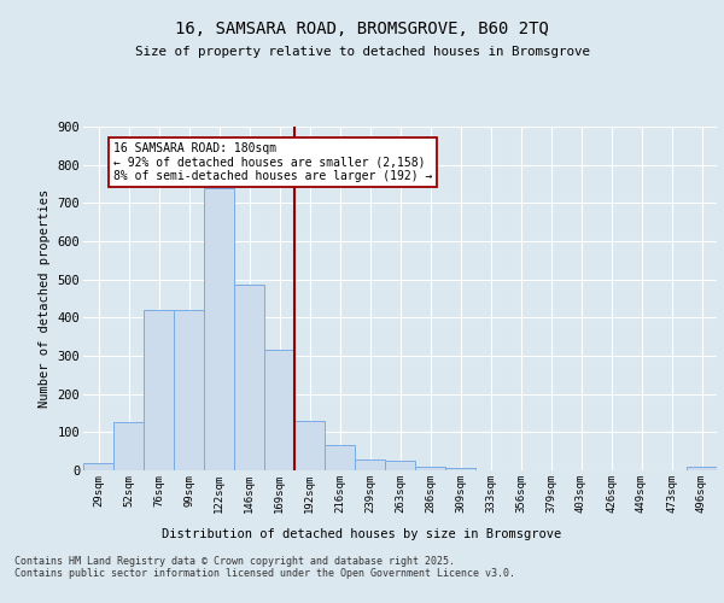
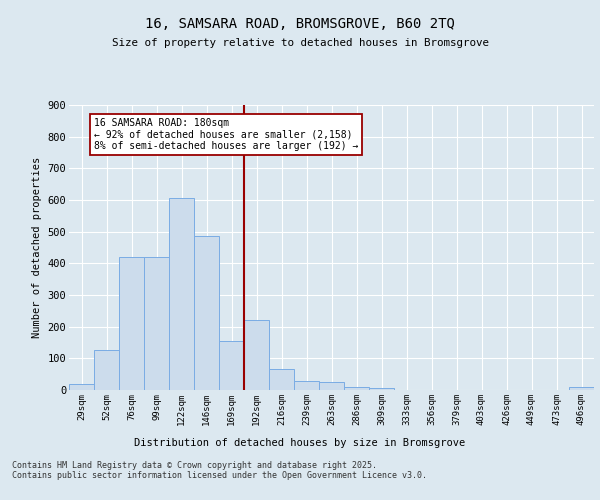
122sqm: 740 -> 605
169sqm: 315 -> 155
192sqm: 130 -> 220
